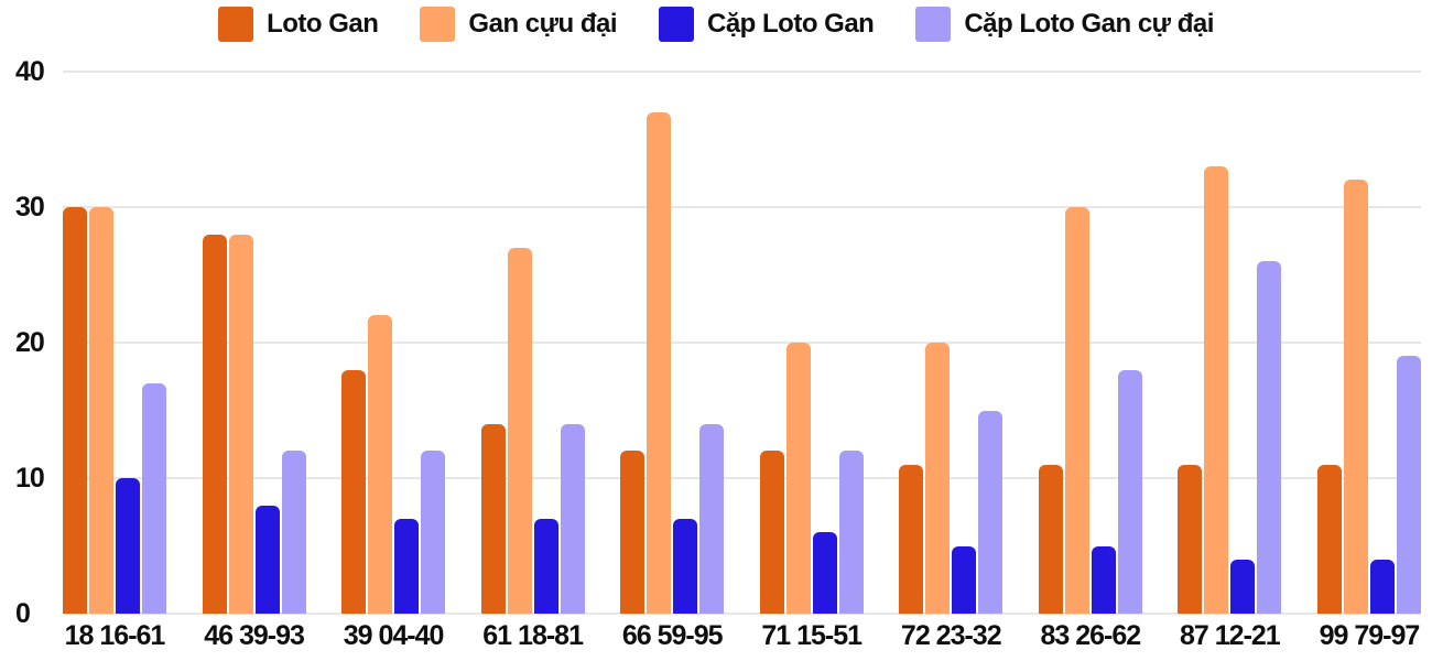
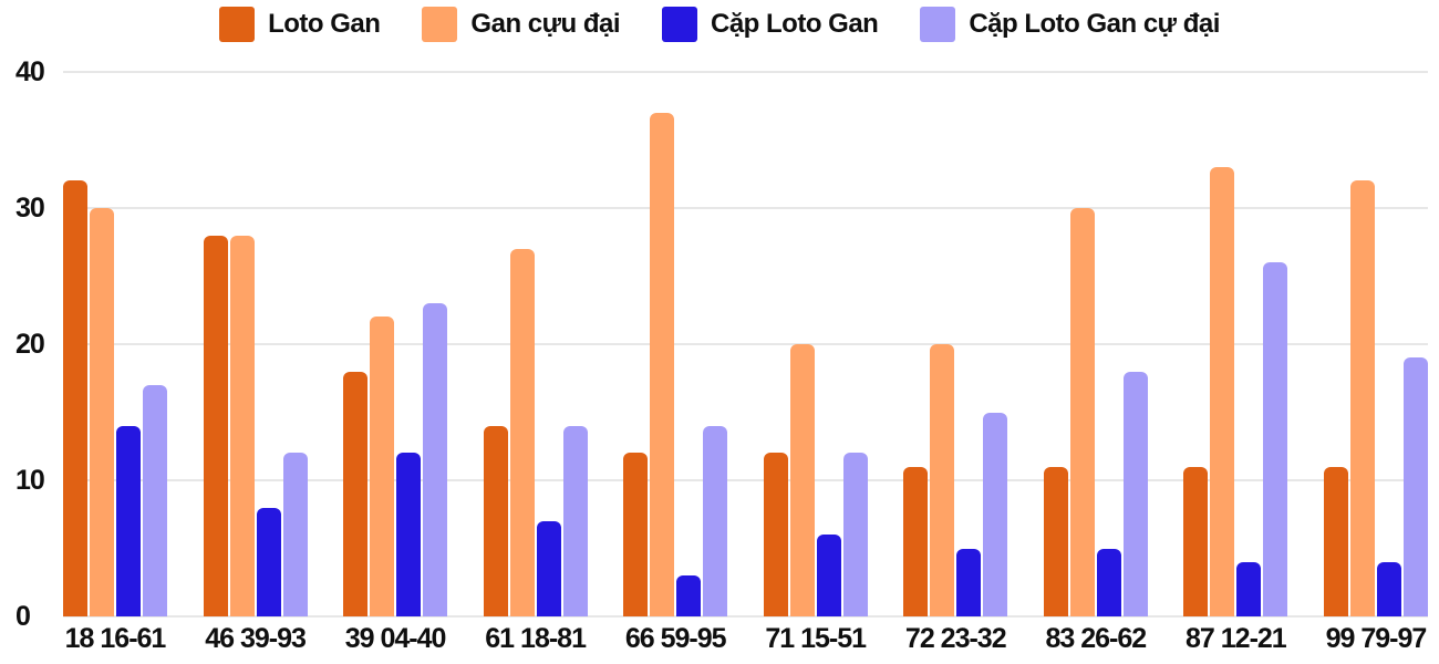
Loto Gan/18 16-61: 30 -> 32
Cặp Loto Gan/18 16-61: 10 -> 14
Cặp Loto Gan/39 04-40: 7 -> 12
Cặp Loto Gan cự đại/39 04-40: 12 -> 23
Cặp Loto Gan/66 59-95: 7 -> 3
